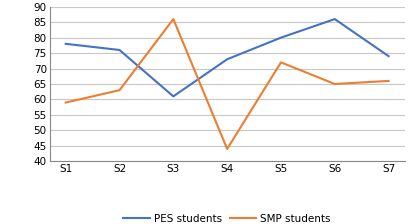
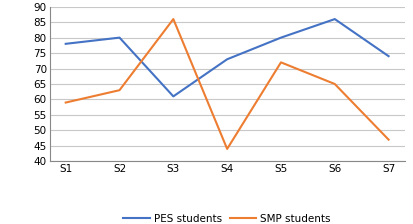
PES students/S2: 76 -> 80
SMP students/S7: 66 -> 47
